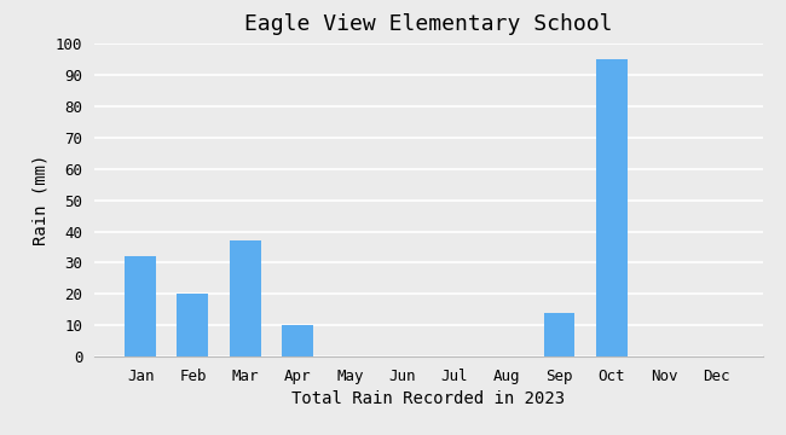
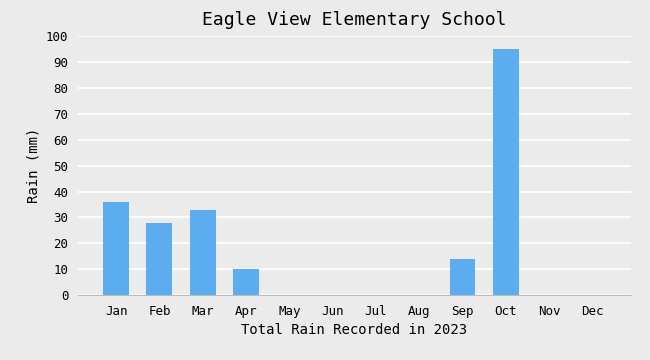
Jan: 32 -> 36
Feb: 20 -> 28
Mar: 37 -> 33
